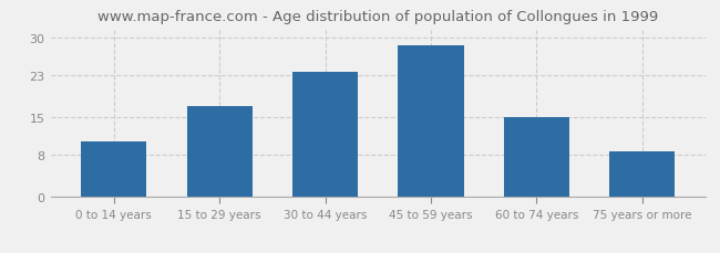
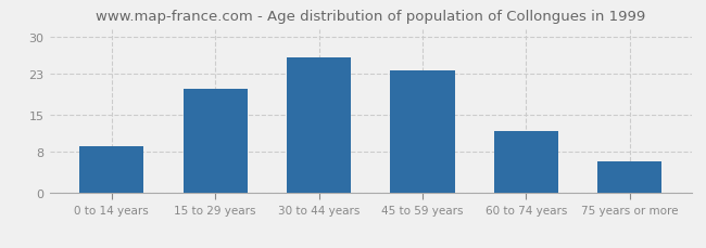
0 to 14 years: 10.5 -> 9.0
15 to 29 years: 17.0 -> 20.0
30 to 44 years: 23.5 -> 26.0
45 to 59 years: 28.5 -> 23.5
60 to 74 years: 15.0 -> 12.0
75 years or more: 8.5 -> 6.0
